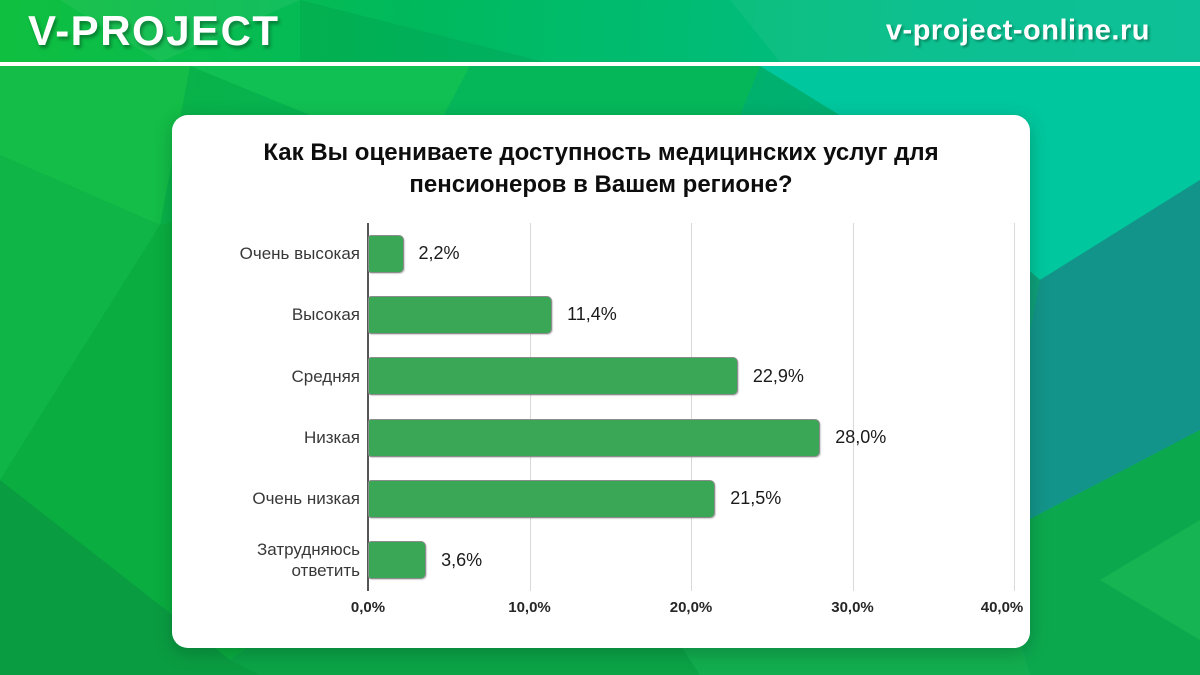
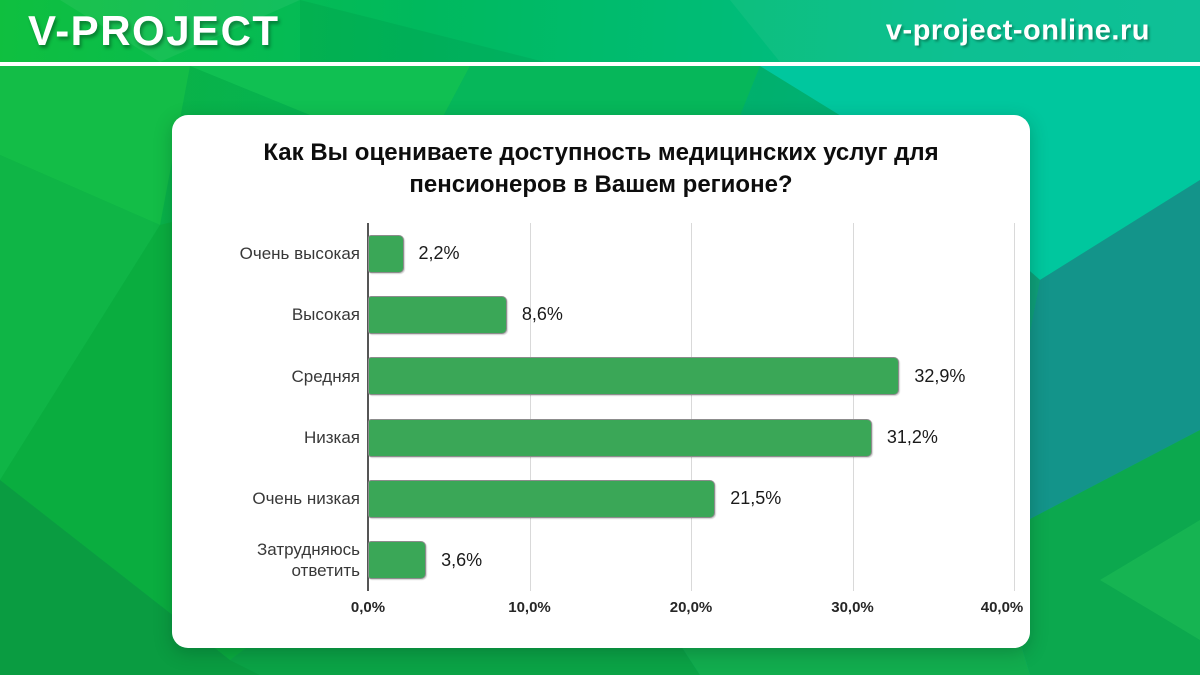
Высокая: 11,4% -> 8,6%
Средняя: 22,9% -> 32,9%
Низкая: 28,0% -> 31,2%
